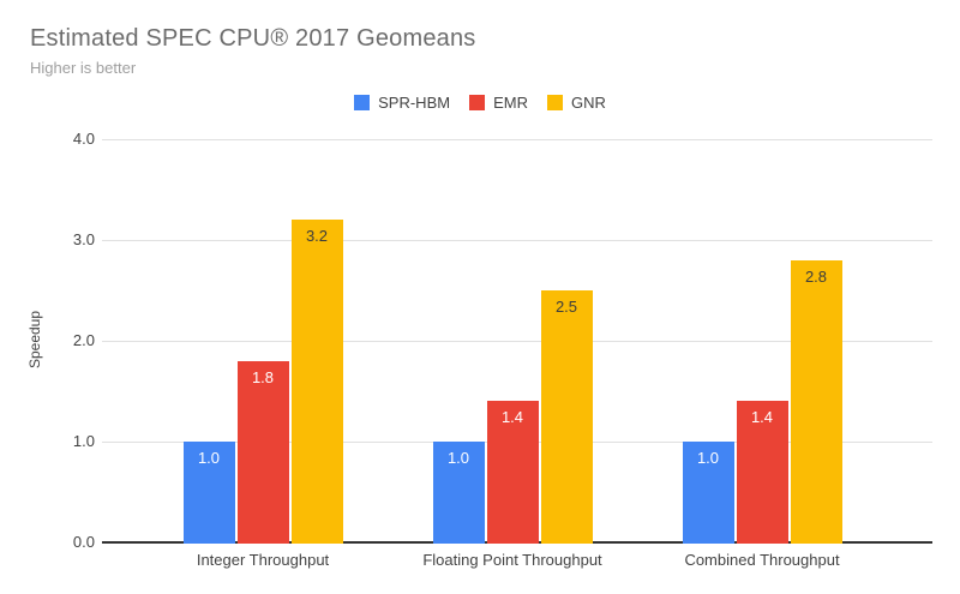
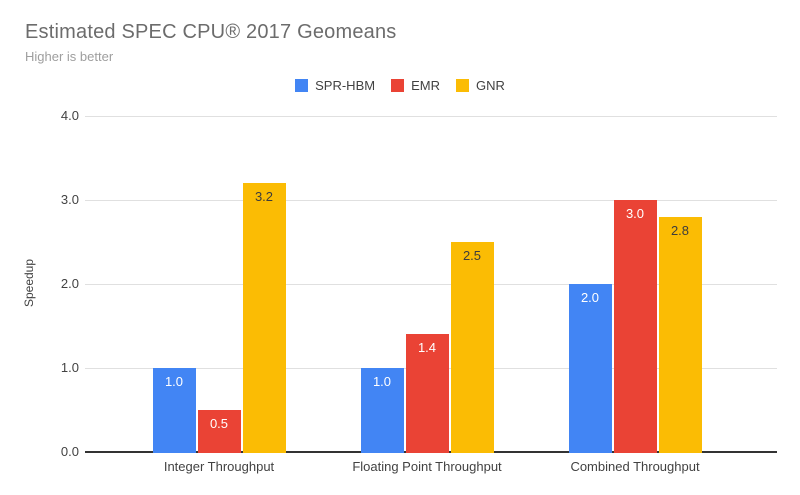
EMR/Integer Throughput: 1.8 -> 0.5
SPR-HBM/Combined Throughput: 1.0 -> 2.0
EMR/Combined Throughput: 1.4 -> 3.0
